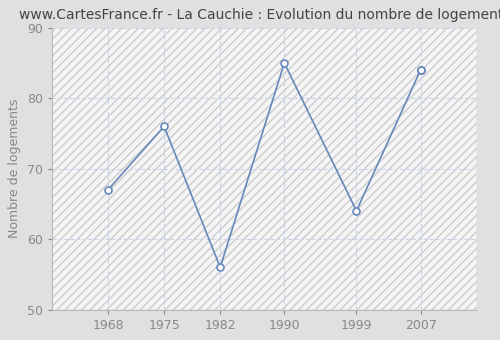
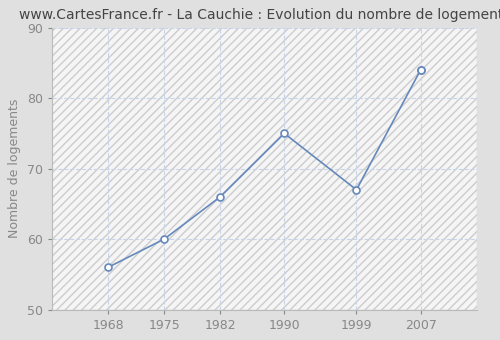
1968: 67 -> 56
1975: 76 -> 60
1982: 56 -> 66
1990: 85 -> 75
1999: 64 -> 67
